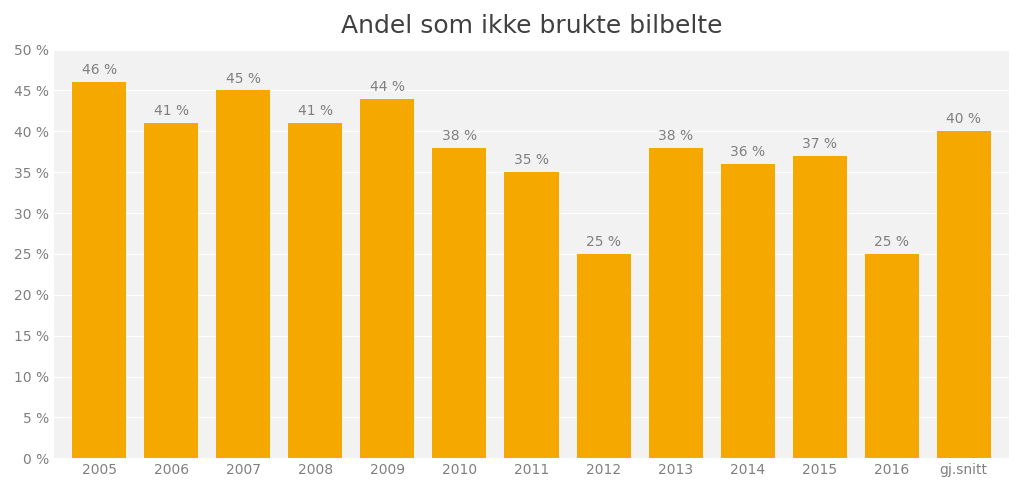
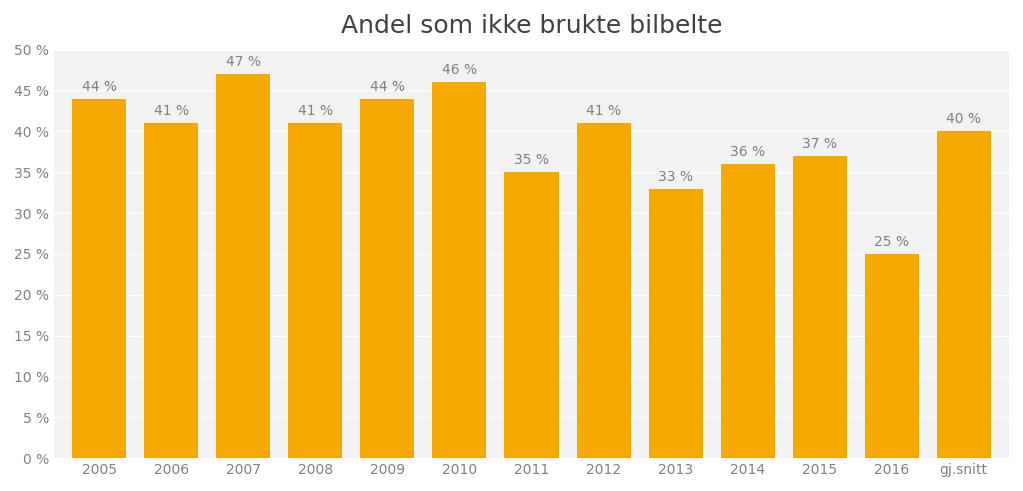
2005: 46 -> 44
2007: 45 -> 47
2010: 38 -> 46
2012: 25 -> 41
2013: 38 -> 33
